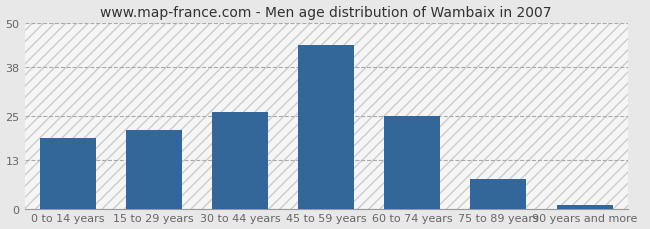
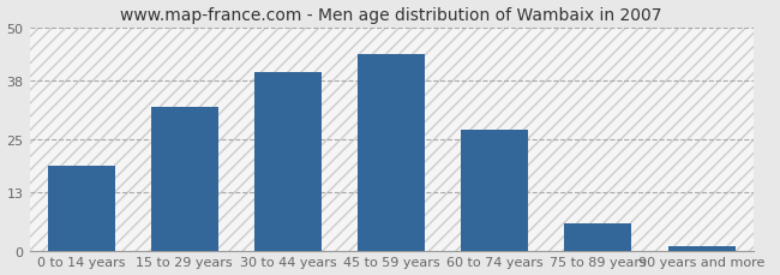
15 to 29 years: 21 -> 32
30 to 44 years: 26 -> 40
60 to 74 years: 25 -> 27
75 to 89 years: 8 -> 6
